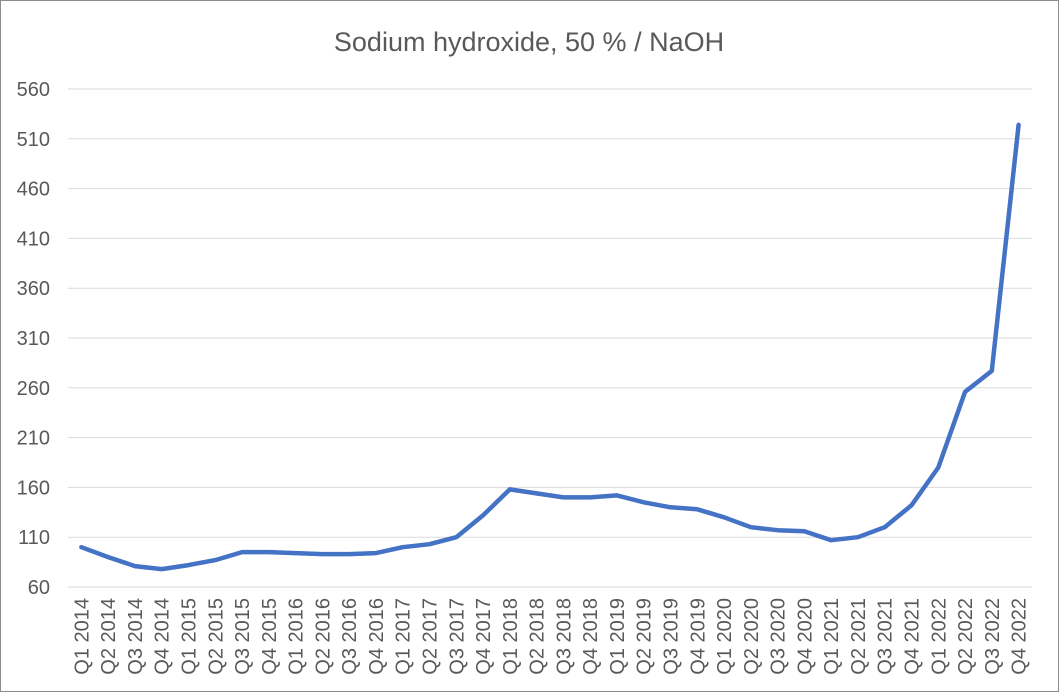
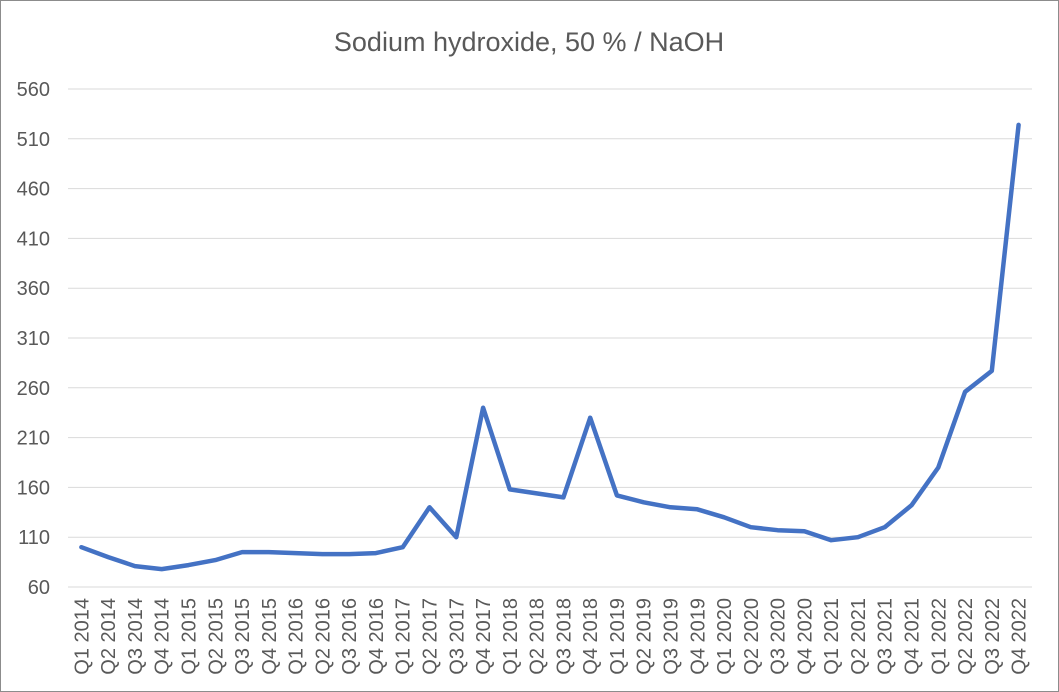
Q2 2017: 100 -> 140
Q4 2017: 130 -> 240
Q4 2018: 150 -> 230
